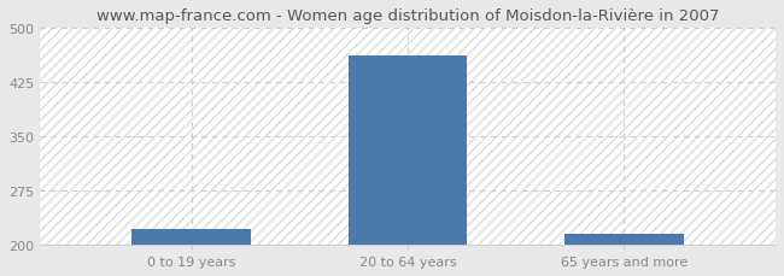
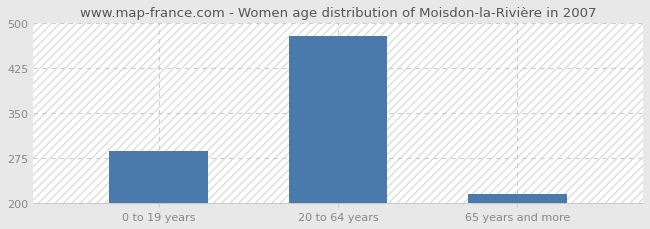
0 to 19 years: 222 -> 286
20 to 64 years: 462 -> 478
